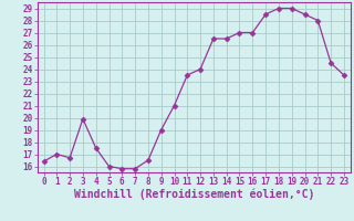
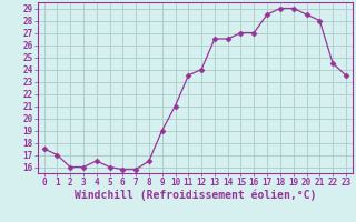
0: 16.4 -> 17.5
2: 16.7 -> 16.0
3: 19.9 -> 16.0
4: 17.5 -> 16.5
